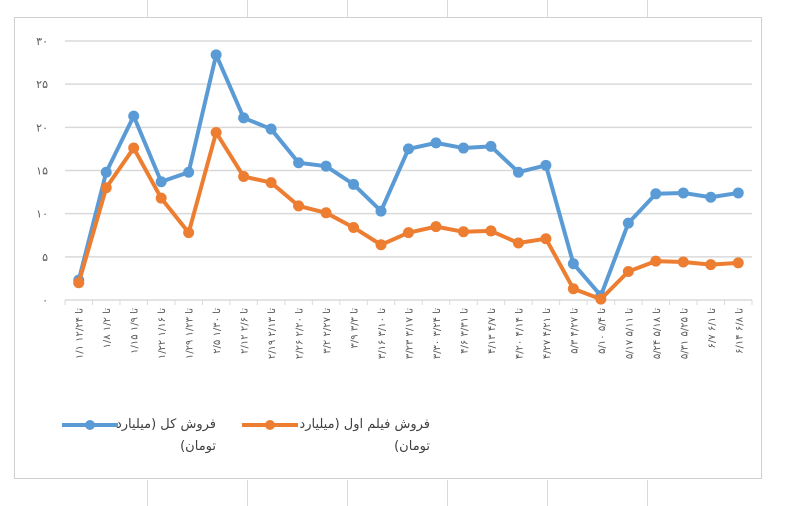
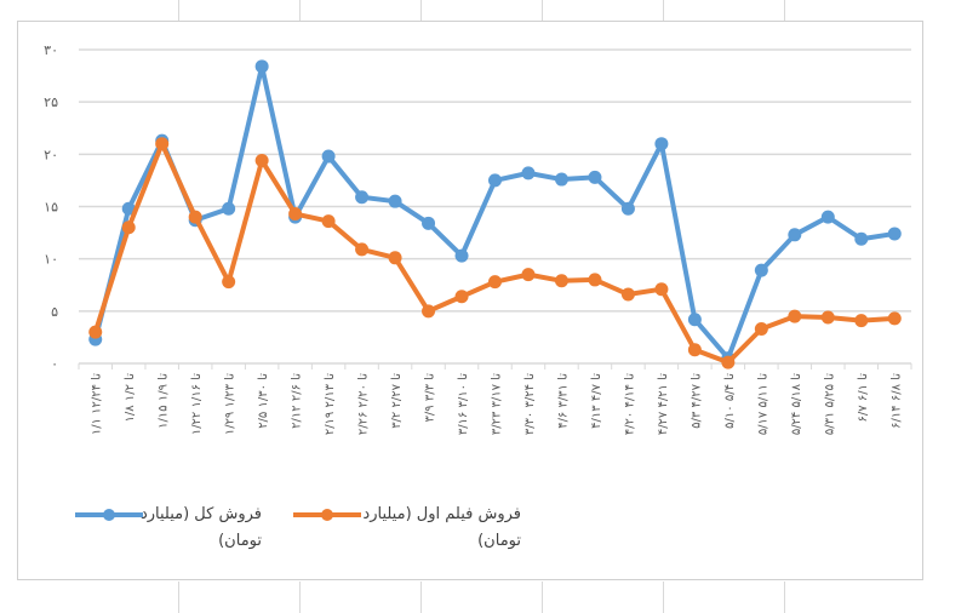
فروش فیلم اول (میلیارد تومان)/۱/۱ تا ۱۲/۲۴: 2 -> 3
فروش فیلم اول (میلیارد تومان)/۱/۱۵ تا ۱/۹: 18 -> 21
فروش فیلم اول (میلیارد تومان)/۱/۲۲ تا ۱/۱۶: 12 -> 14
فروش کل (میلیارد تومان)/۲/۱۲ تا ۲/۶: 21 -> 14
فروش فیلم اول (میلیارد تومان)/۳/۹ تا ۳/۳: 8 -> 5
فروش کل (میلیارد تومان)/۴/۲۷ تا ۴/۲۱: 16 -> 21
فروش کل (میلیارد تومان)/۵/۳۱ تا ۵/۲۵: 12 -> 14
